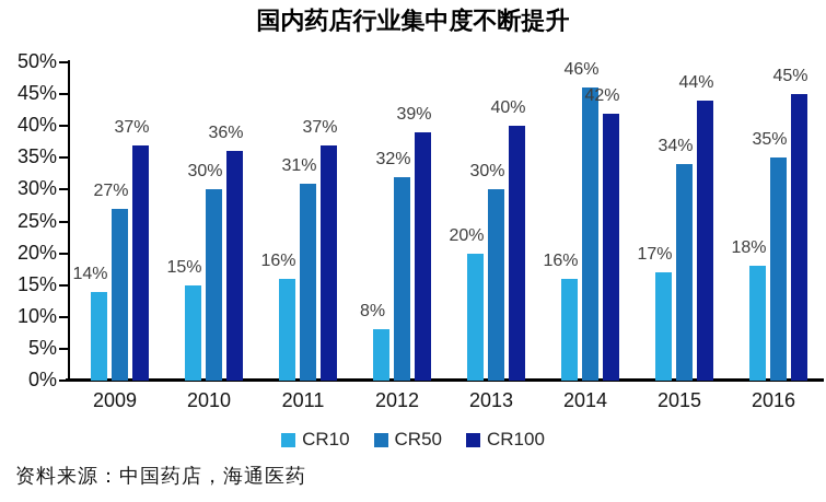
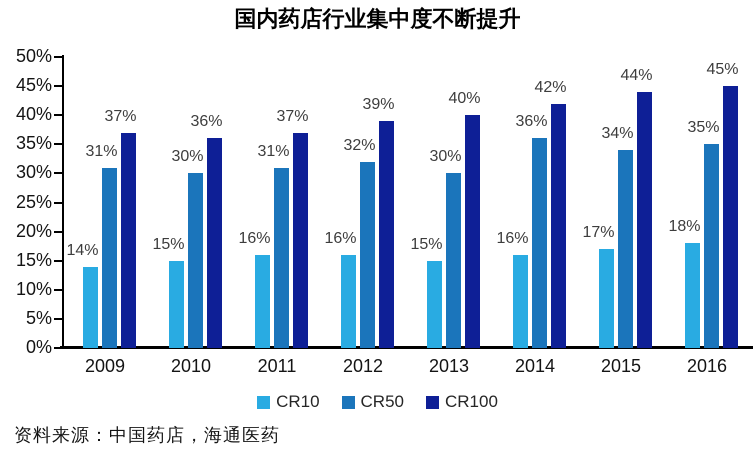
CR50/2009: 27% -> 31%
CR10/2012: 8% -> 16%
CR10/2013: 20% -> 15%
CR50/2014: 46% -> 36%
